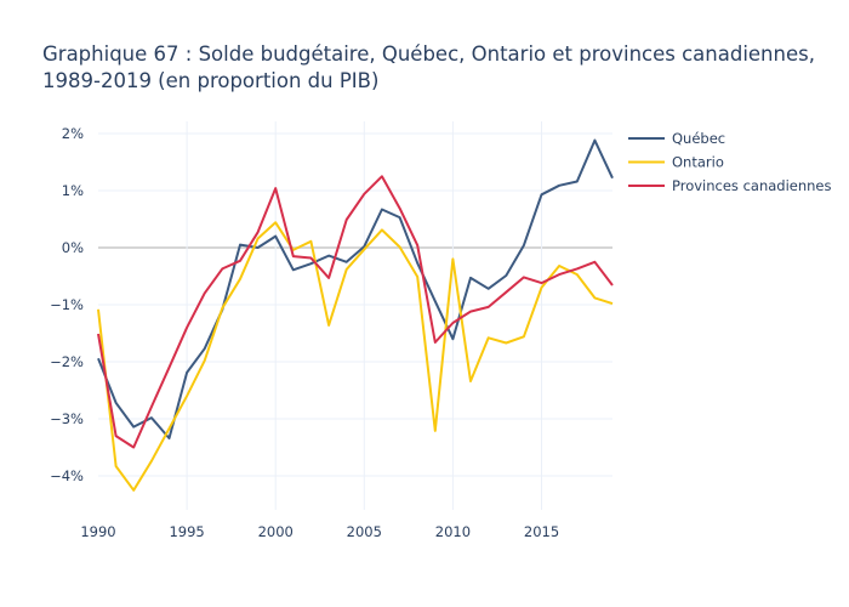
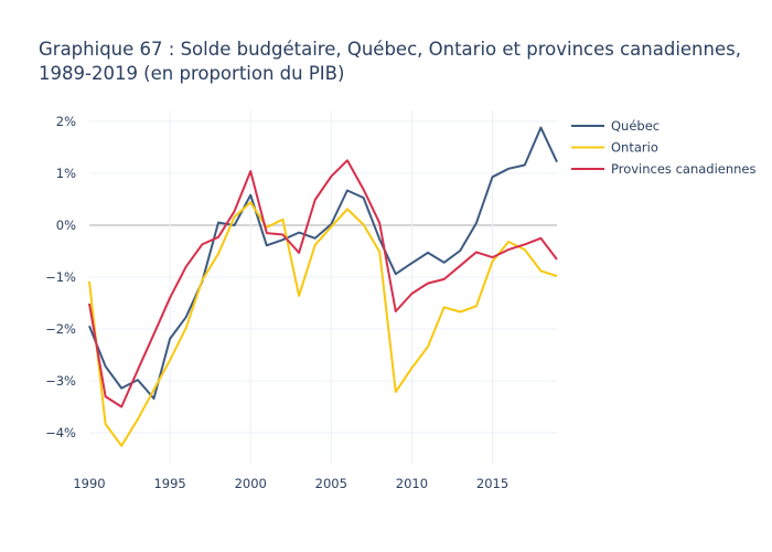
Québec/2000: 0.2% -> 0.6%
Québec/2010: -1.6% -> -0.7%
Ontario/2010: -0.2% -> -2.8%
